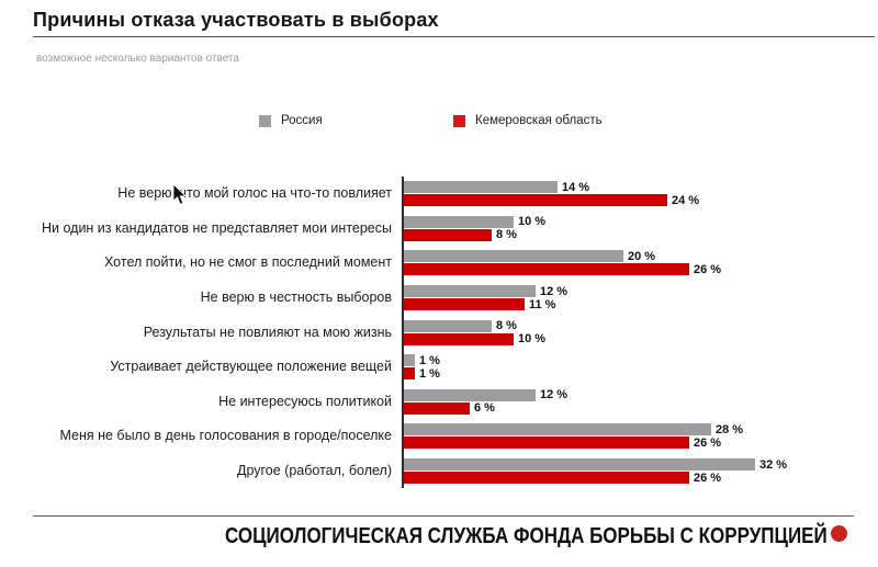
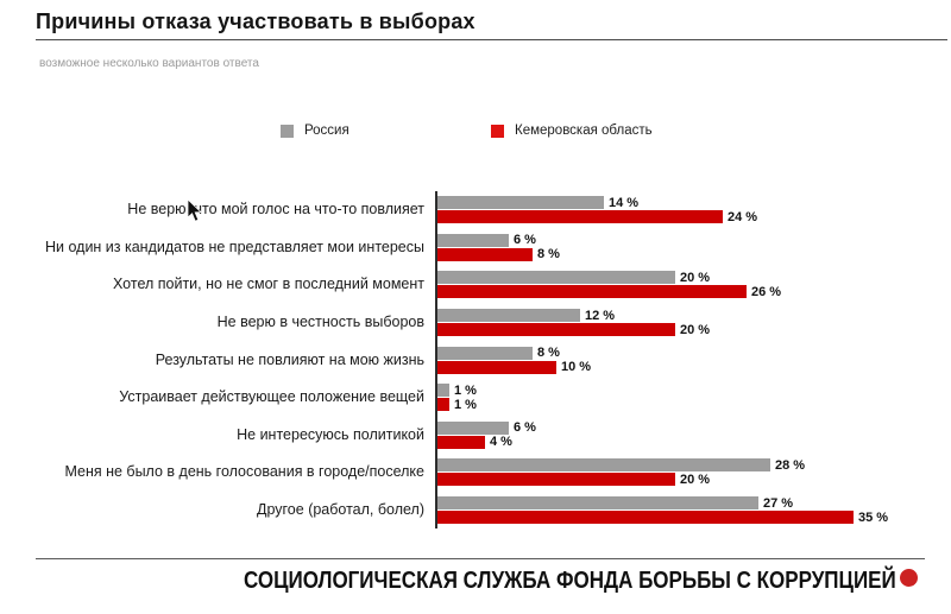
Россия/Ни один из кандидатов не представляет мои интересы: 10 -> 6
Кемеровская область/Не верю в честность выборов: 11 -> 20
Россия/Не интересуюсь политикой: 12 -> 6
Кемеровская область/Не интересуюсь политикой: 6 -> 4
Кемеровская область/Меня не было в день голосования в городе/поселке: 26 -> 20
Россия/Другое (работал, болел): 32 -> 27
Кемеровская область/Другое (работал, болел): 26 -> 35
